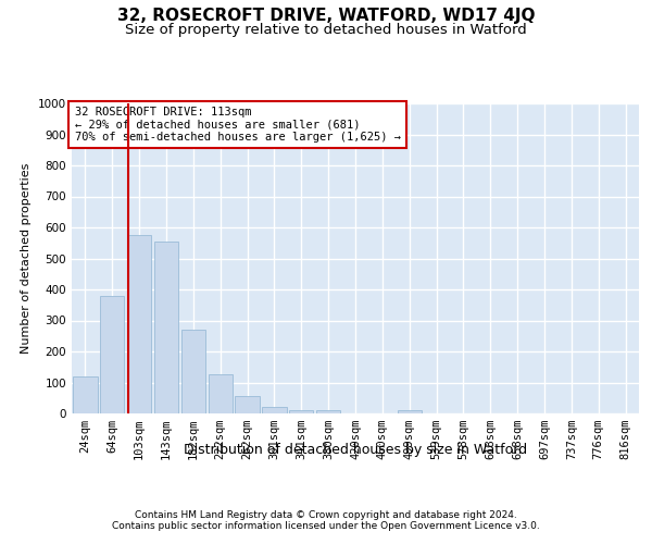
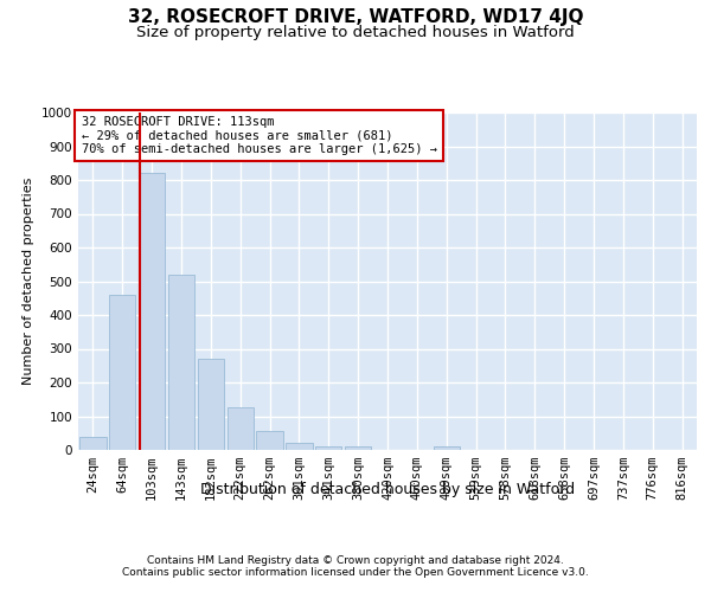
24sqm: 120 -> 40
64sqm: 380 -> 460
103sqm: 575 -> 820
143sqm: 555 -> 520
